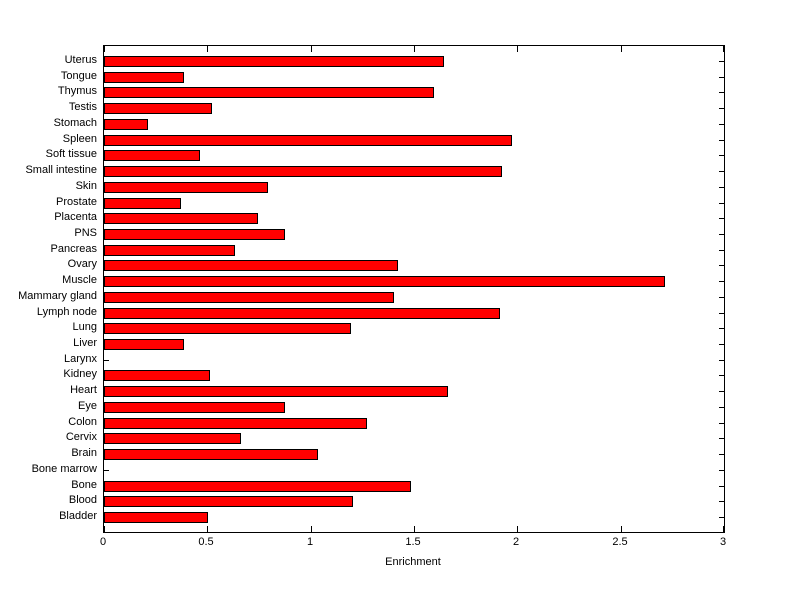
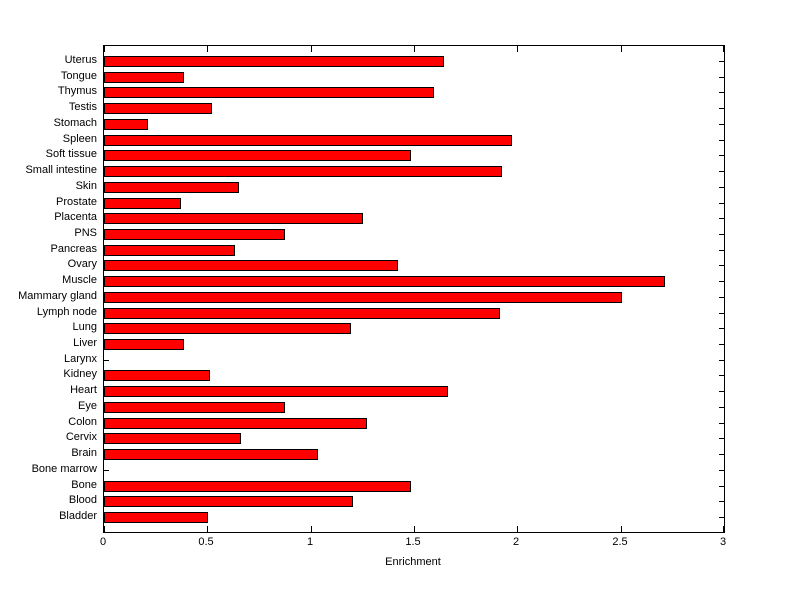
Soft tissue: 0.46 -> 1.48
Skin: 0.79 -> 0.65
Placenta: 0.74 -> 1.25
Mammary gland: 1.40 -> 2.50
